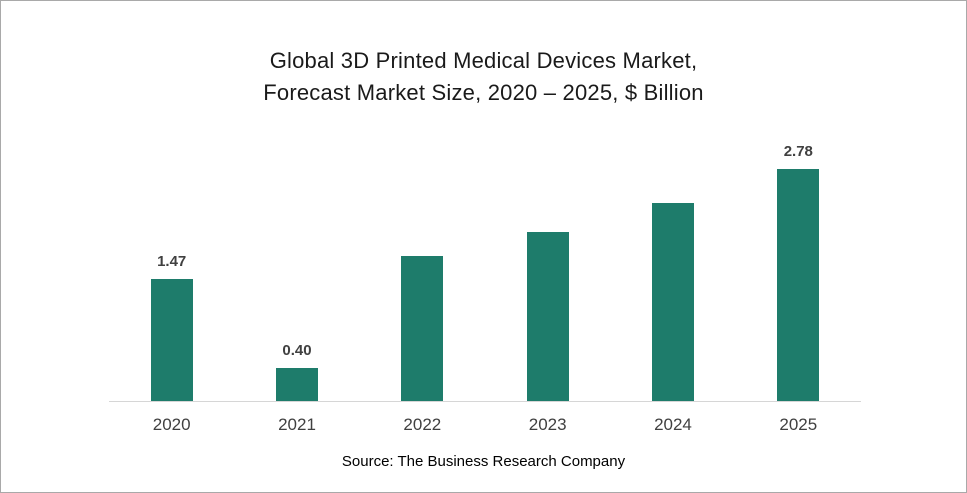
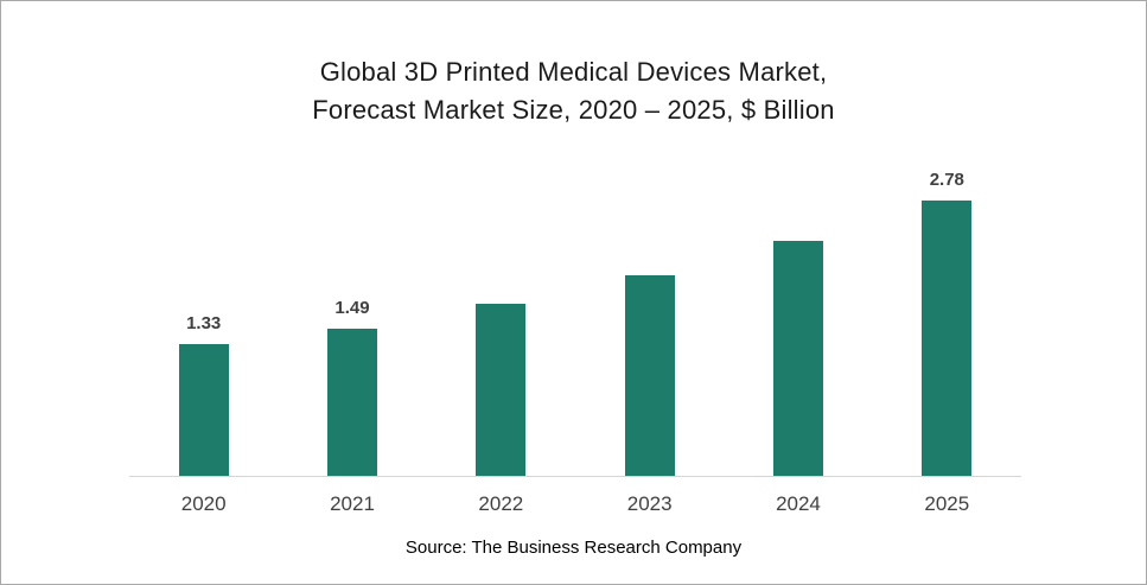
2020: 1.47 -> 1.33
2021: 0.40 -> 1.49
